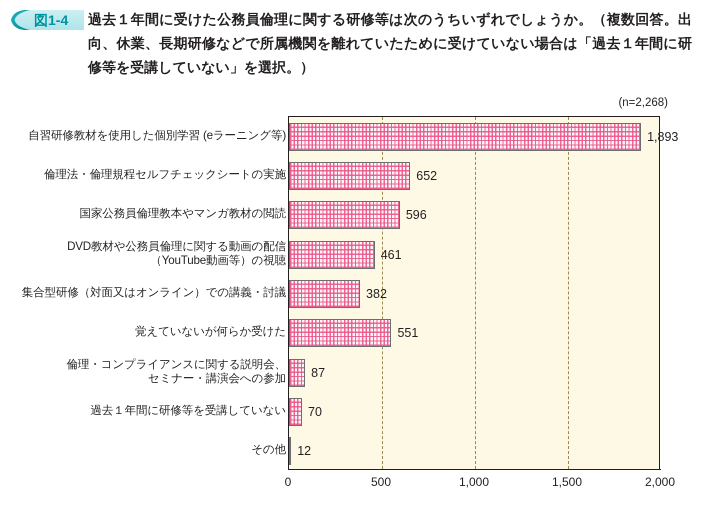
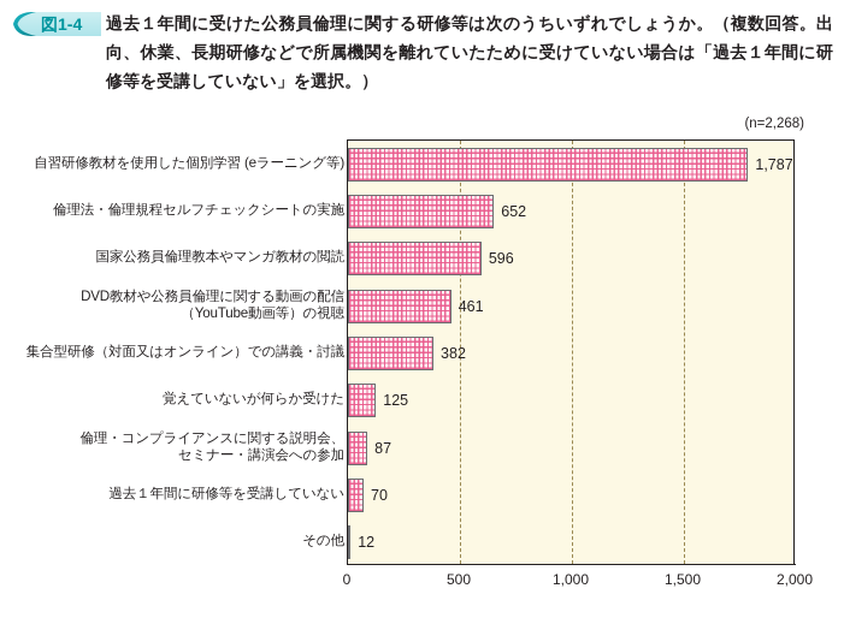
自習研修教材を使用した個別学習 (eラーニング等): 1,893 -> 1,787
覚えていないが何らか受けた: 551 -> 125
